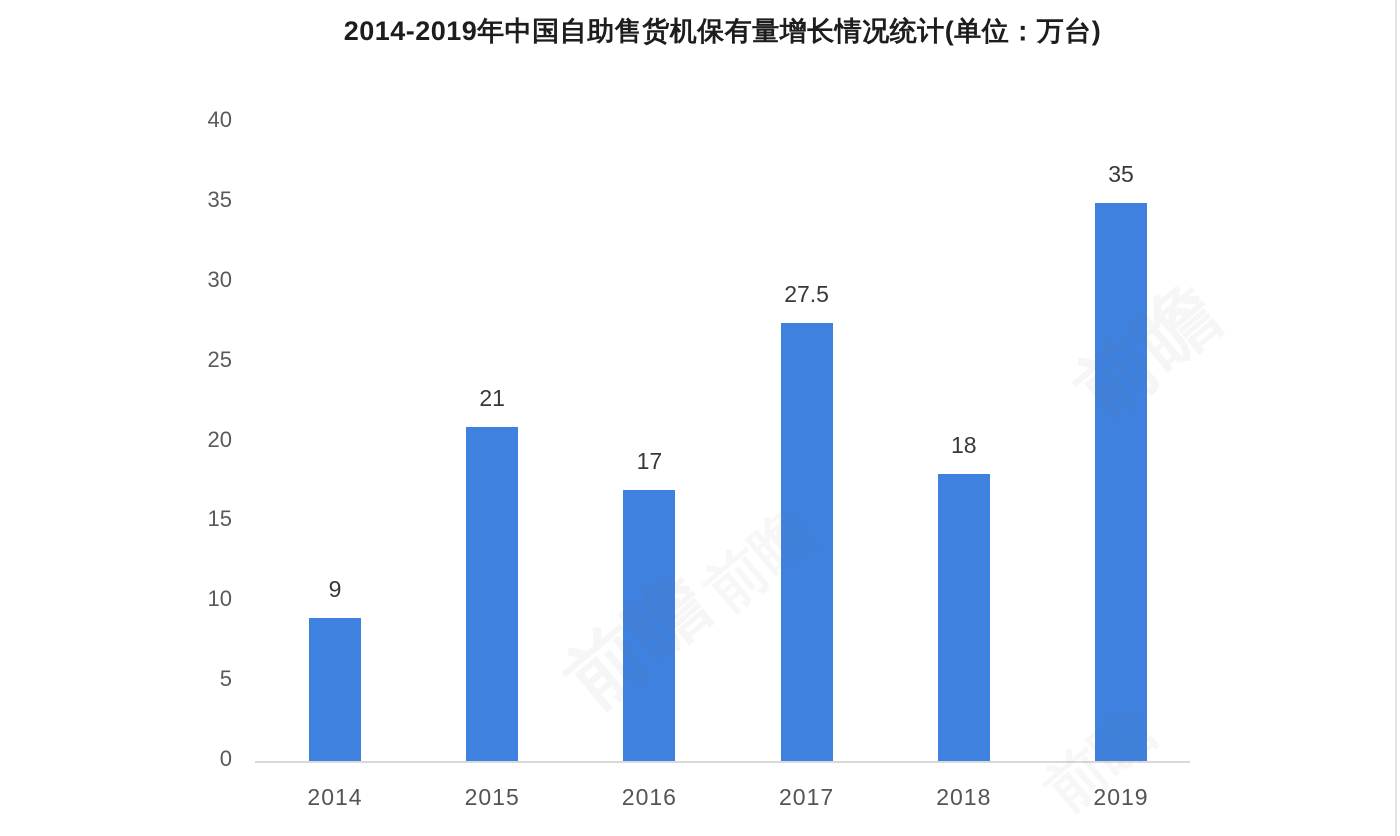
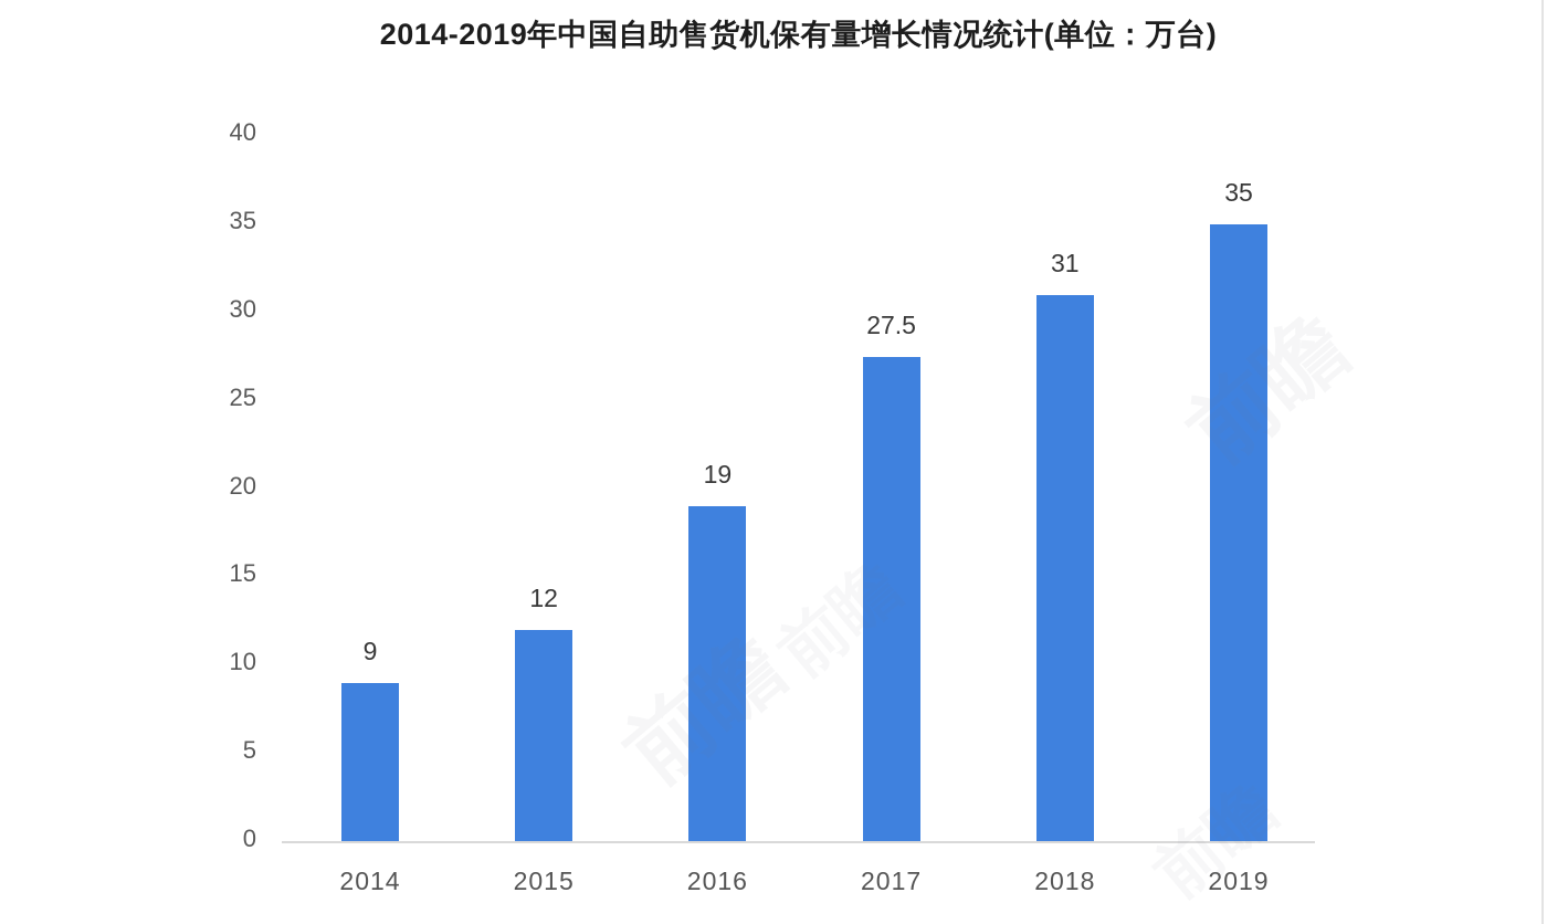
2015: 21 -> 12
2016: 17 -> 19
2018: 18 -> 31
